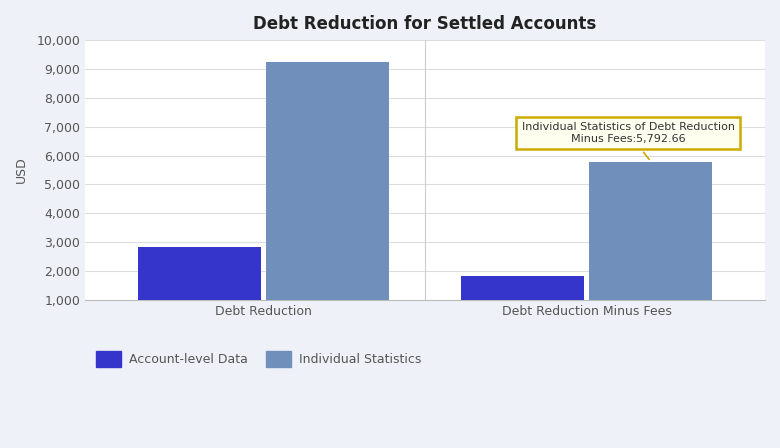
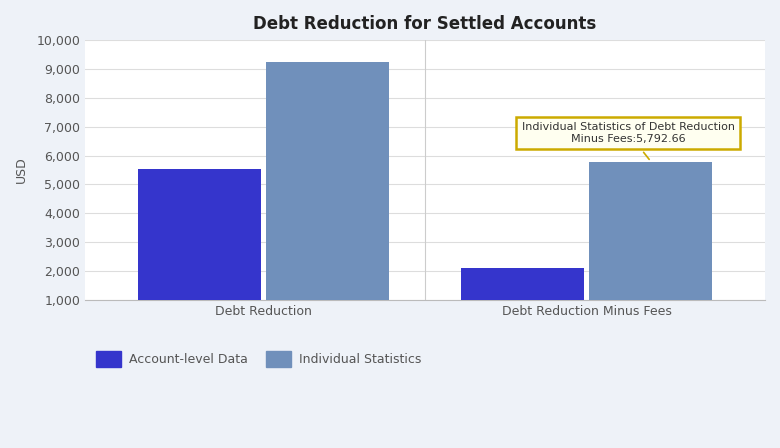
Account-level Data/Debt Reduction: 2,820 -> 5,550
Account-level Data/Debt Reduction Minus Fees: 1,820 -> 2,100
